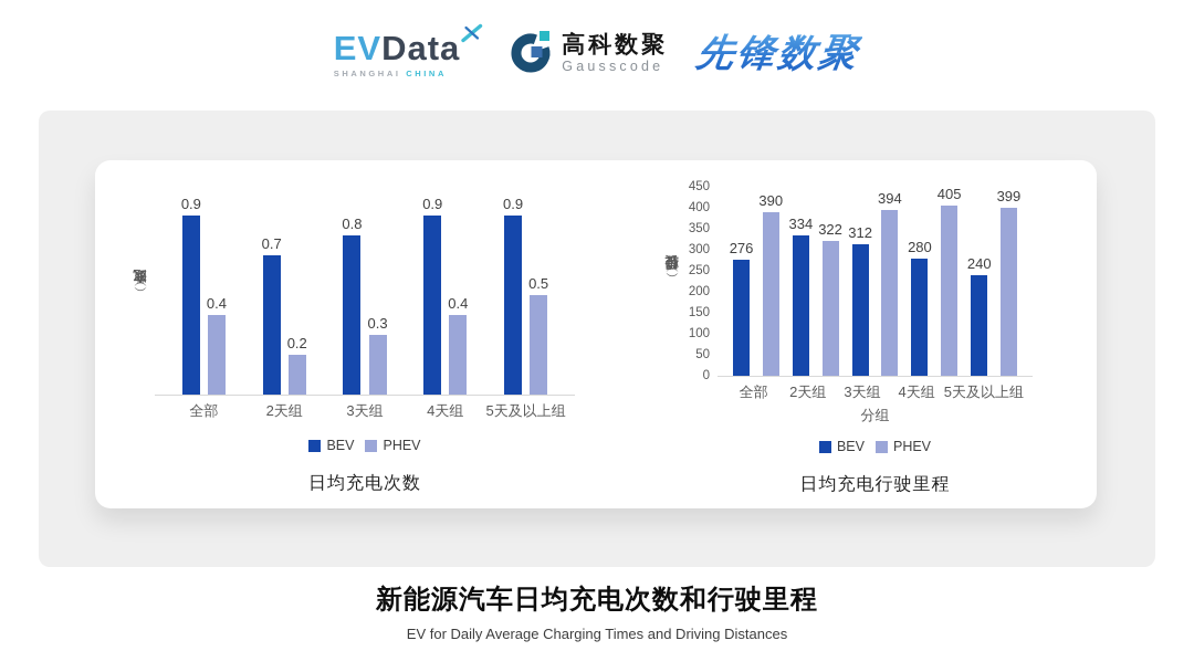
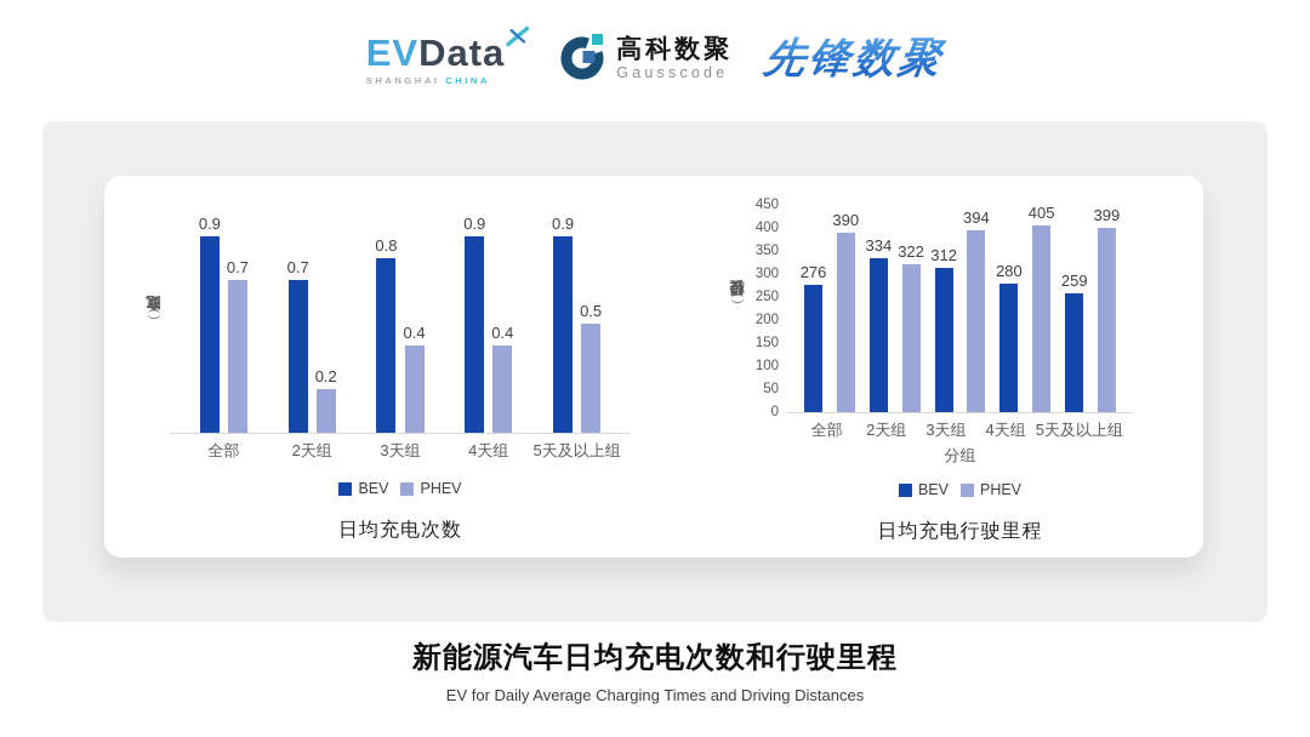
日均充电次数/PHEV/全部: 0.4 -> 0.7
日均充电次数/PHEV/3天组: 0.3 -> 0.4
日均充电行驶里程/BEV/5天及以上组: 240 -> 259
